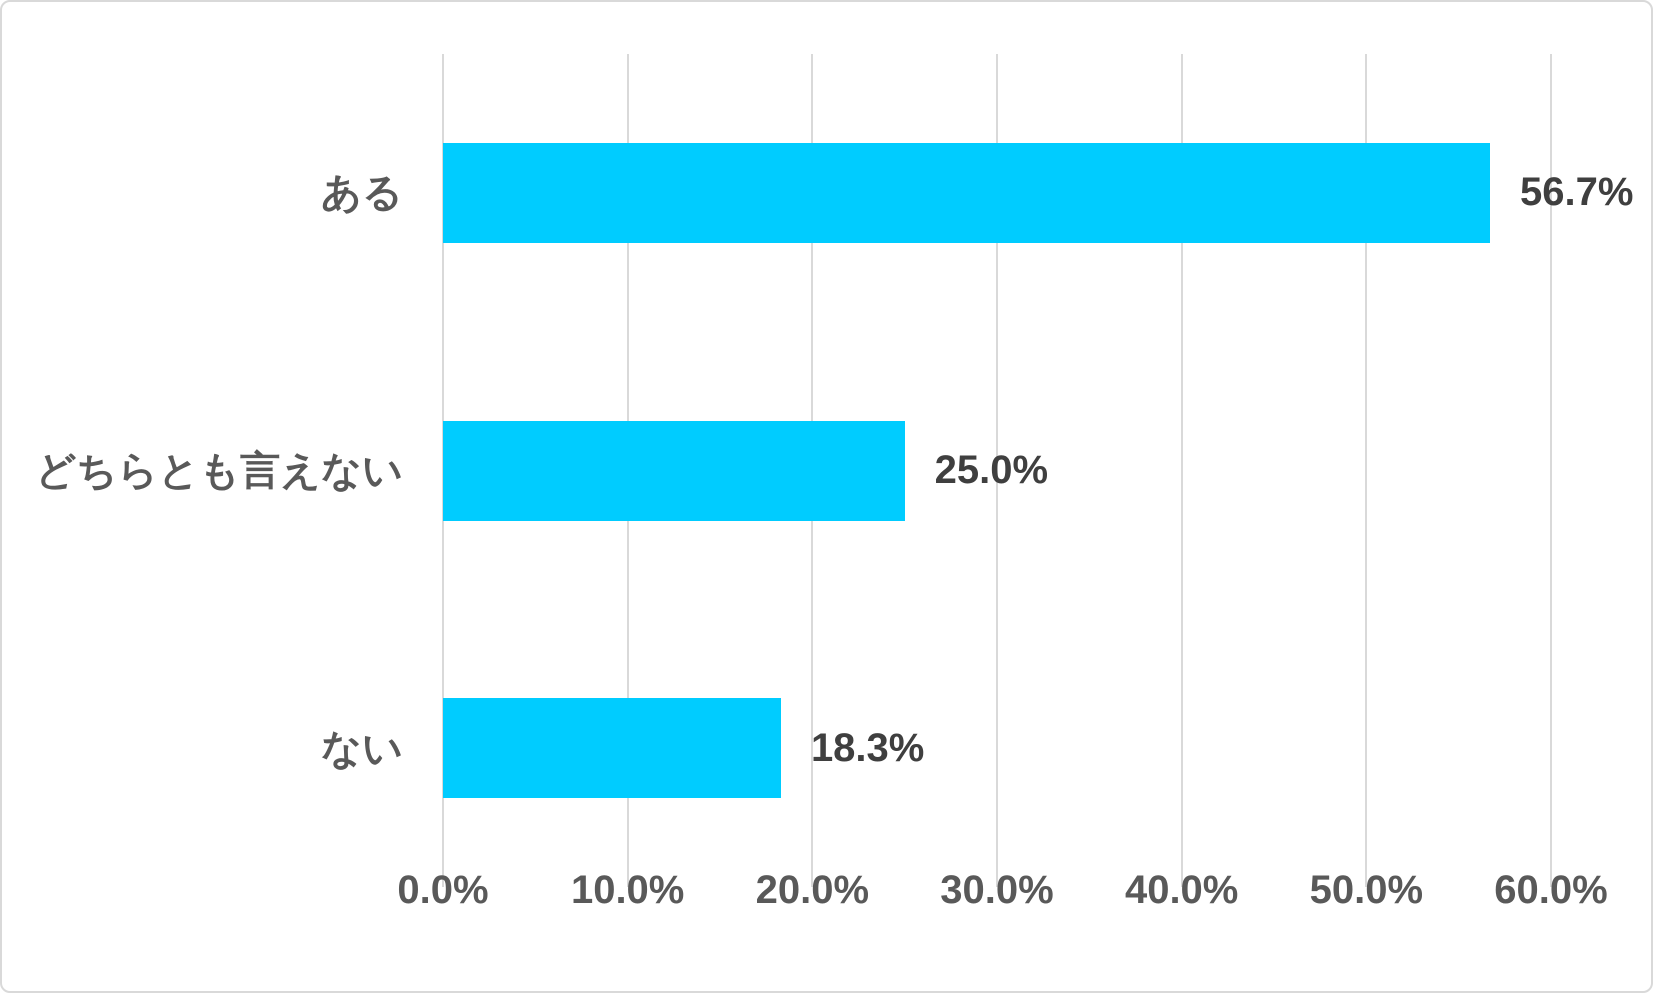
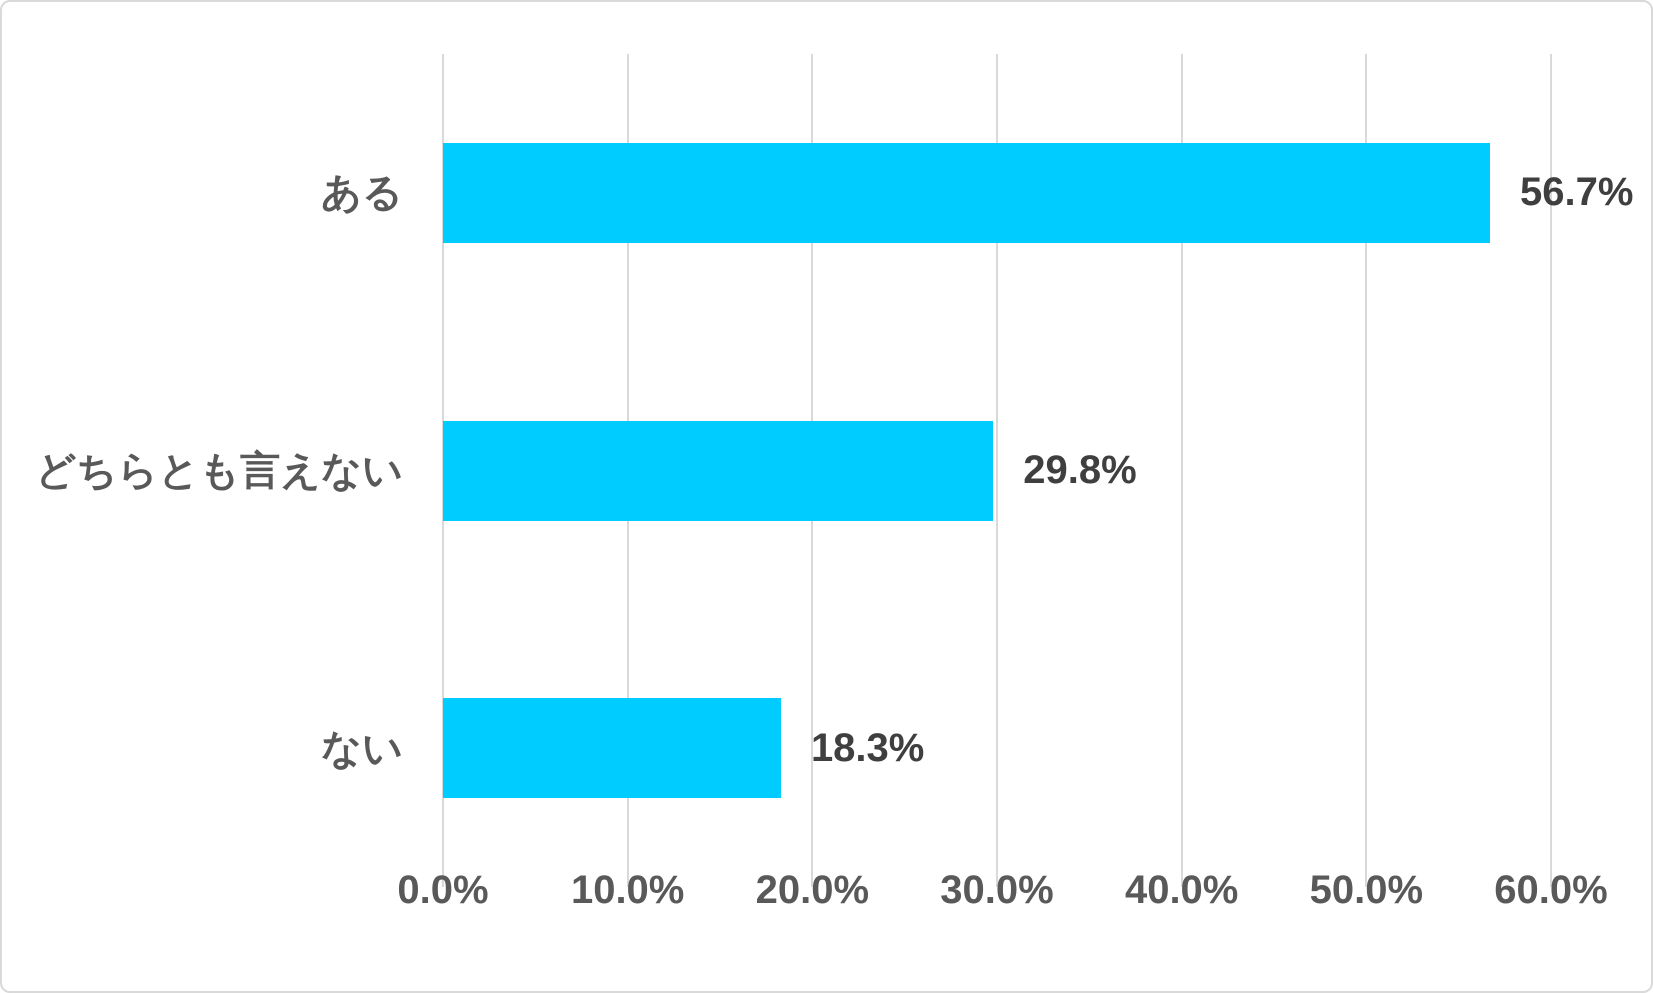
どちらとも言えない: 25.0% -> 29.8%
